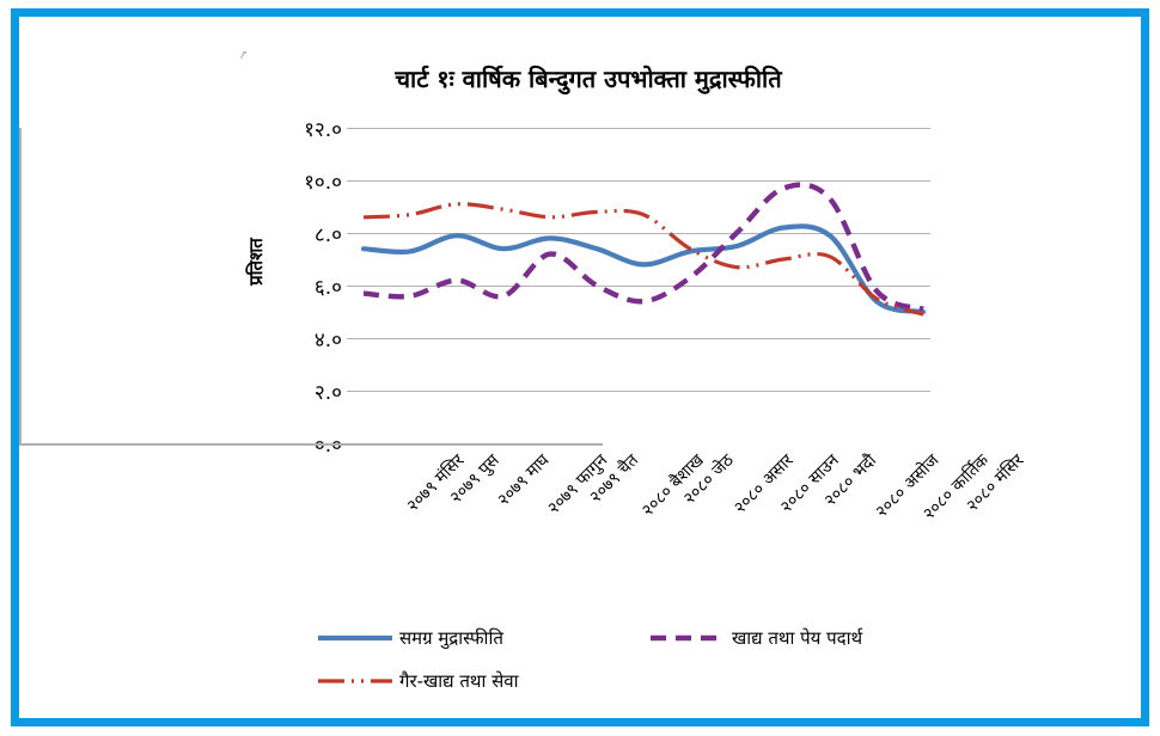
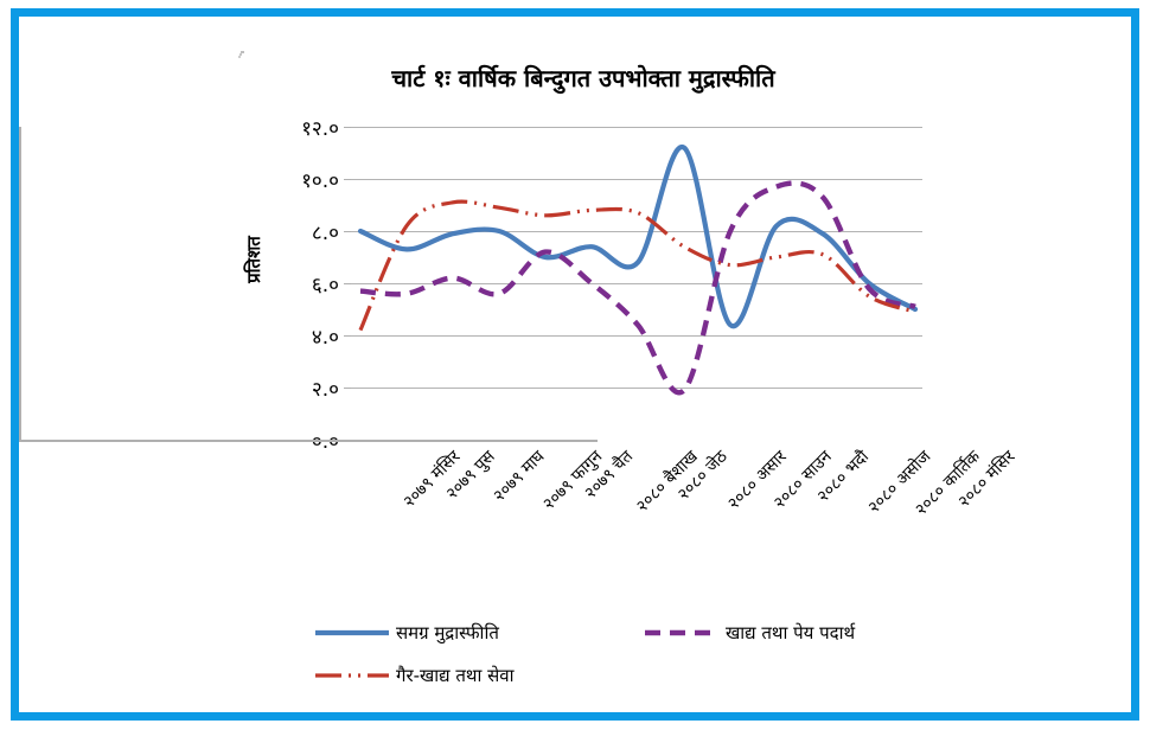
समग्र मुद्रास्फीति/२०७९ मंसिर: 7.4 -> 8.0
गैर-खाद्य तथा सेवा/२०७९ मंसिर: 8.6 -> 4.2
गैर-खाद्य तथा सेवा/२०७९ पुस: 8.7 -> 8.2
समग्र मुद्रास्फीति/२०७९ फागुन: 7.4 -> 8.0
समग्र मुद्रास्फीति/२०७९ चैत: 7.8 -> 7.0
खाद्य तथा पेय पदार्थ/२०८० जेठ: 5.4 -> 4.4
समग्र मुद्रास्फीति/२०८० असार: 7.3 -> 11.2
खाद्य तथा पेय पदार्थ/२०८० असार: 6.3 -> 1.9
समग्र मुद्रास्फीति/२०८० साउन: 7.5 -> 4.4
समग्र मुद्रास्फीति/२०८० कार्तिक: 5.4 -> 6.0
